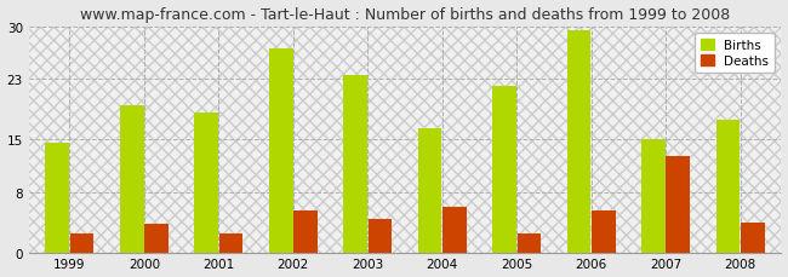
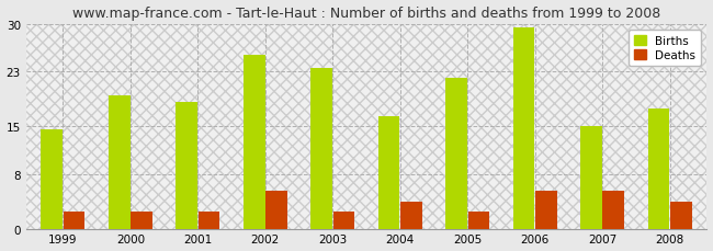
Deaths/2000: 3.8 -> 2.5
Births/2002: 27.0 -> 25.5
Deaths/2003: 4.4 -> 2.5
Deaths/2004: 6.0 -> 4.0
Deaths/2007: 12.8 -> 5.5
